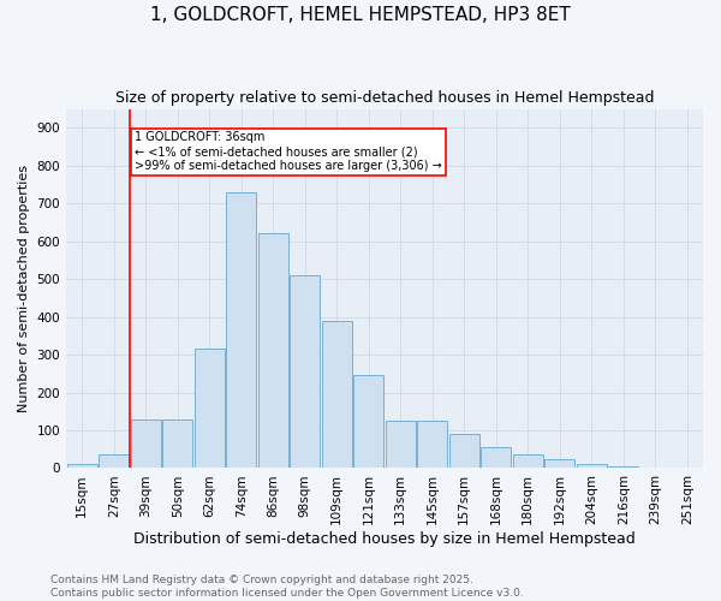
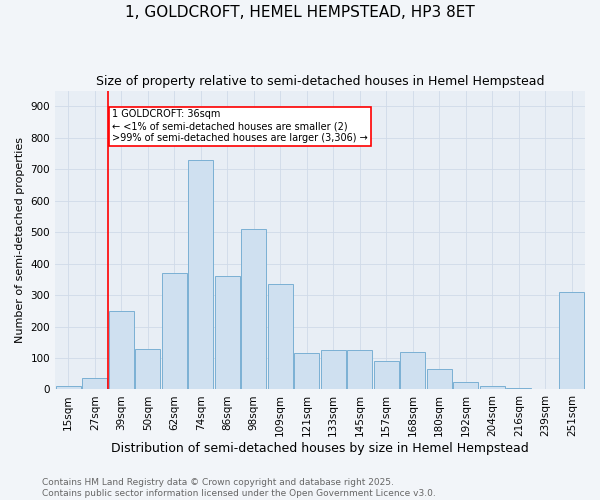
39sqm: 130 -> 250
62sqm: 315 -> 370
86sqm: 620 -> 360
109sqm: 390 -> 335
121sqm: 245 -> 115
168sqm: 55 -> 120
180sqm: 35 -> 65
251sqm: 3 -> 310
